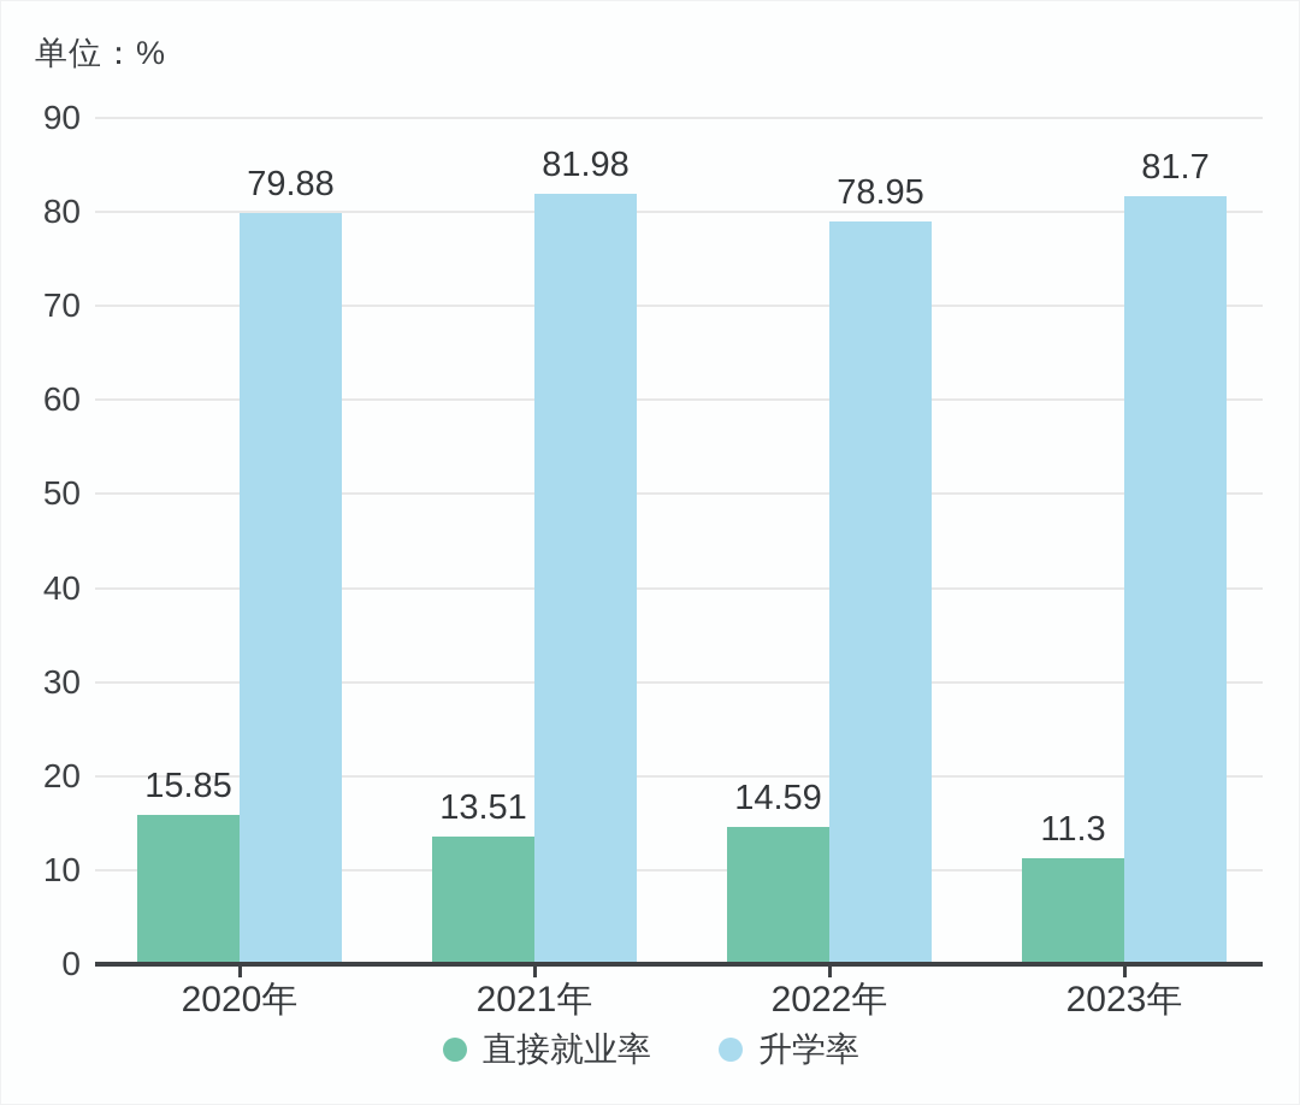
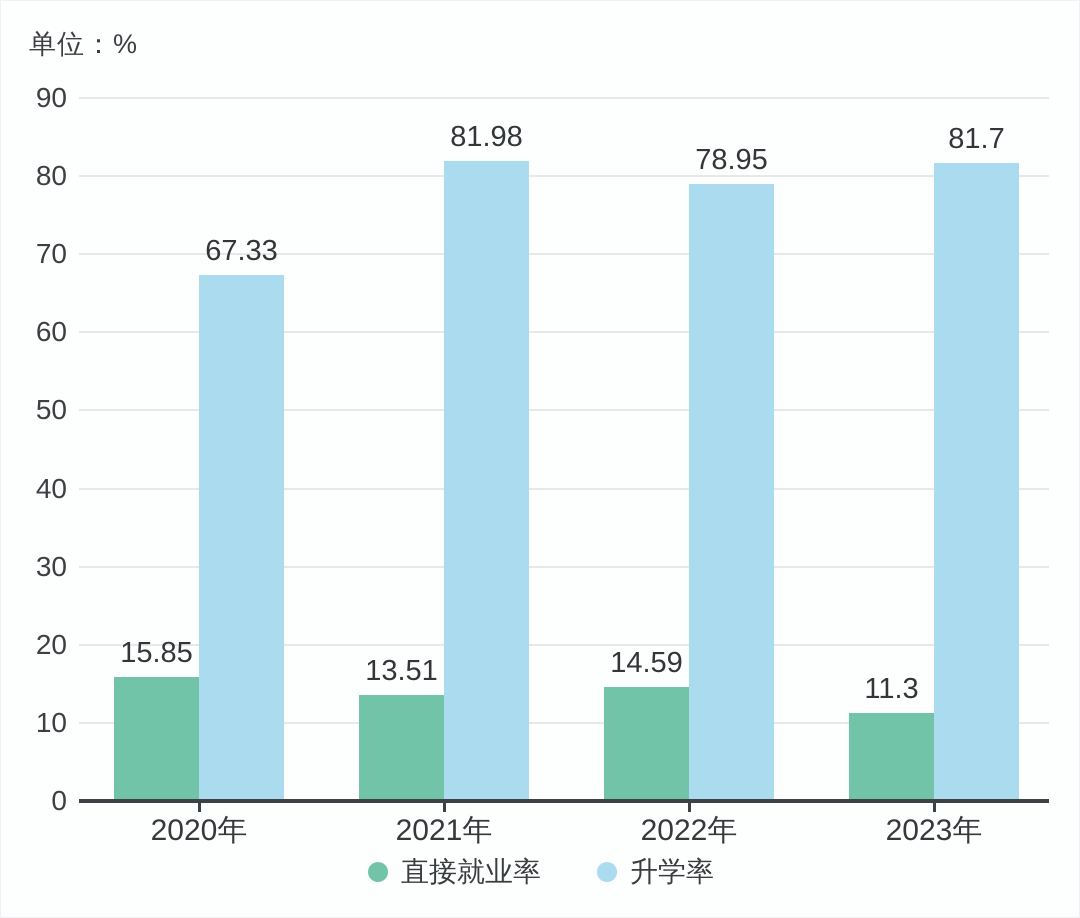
升学率/2020年: 79.88 -> 67.33
